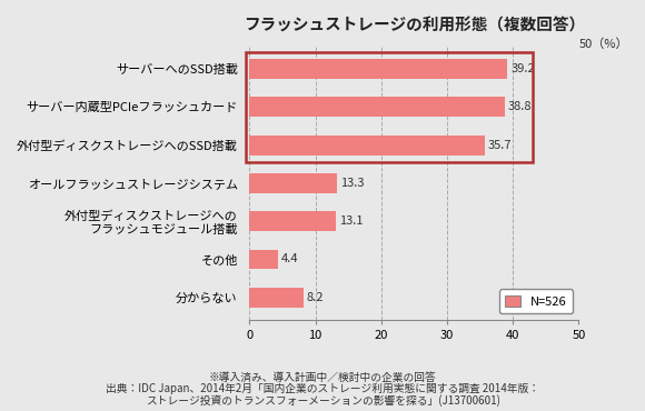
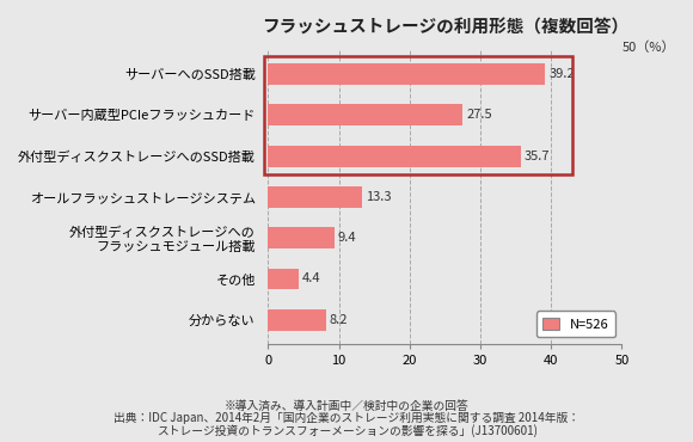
サーバー内蔵型PCIeフラッシュカード: 38.8 -> 27.5
外付型ディスクストレージへの フラッシュモジュール搭載: 13.1 -> 9.4
